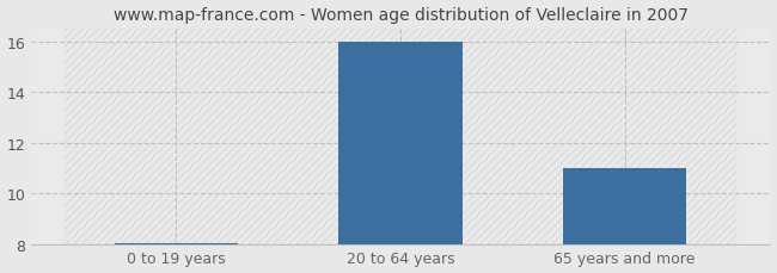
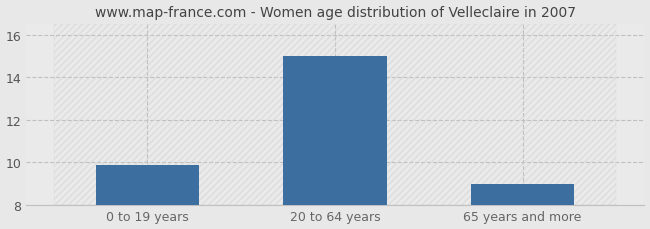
0 to 19 years: 8.05 -> 9.85
20 to 64 years: 16.00 -> 15.00
65 years and more: 11.00 -> 9.00
